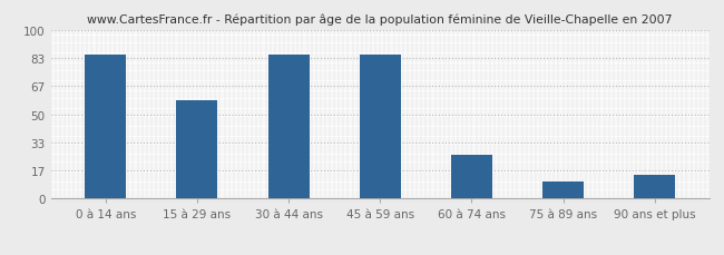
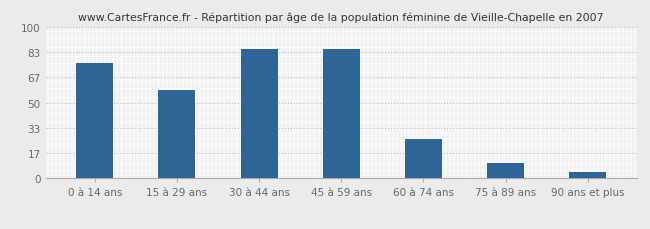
0 à 14 ans: 85 -> 76
90 ans et plus: 14 -> 4
